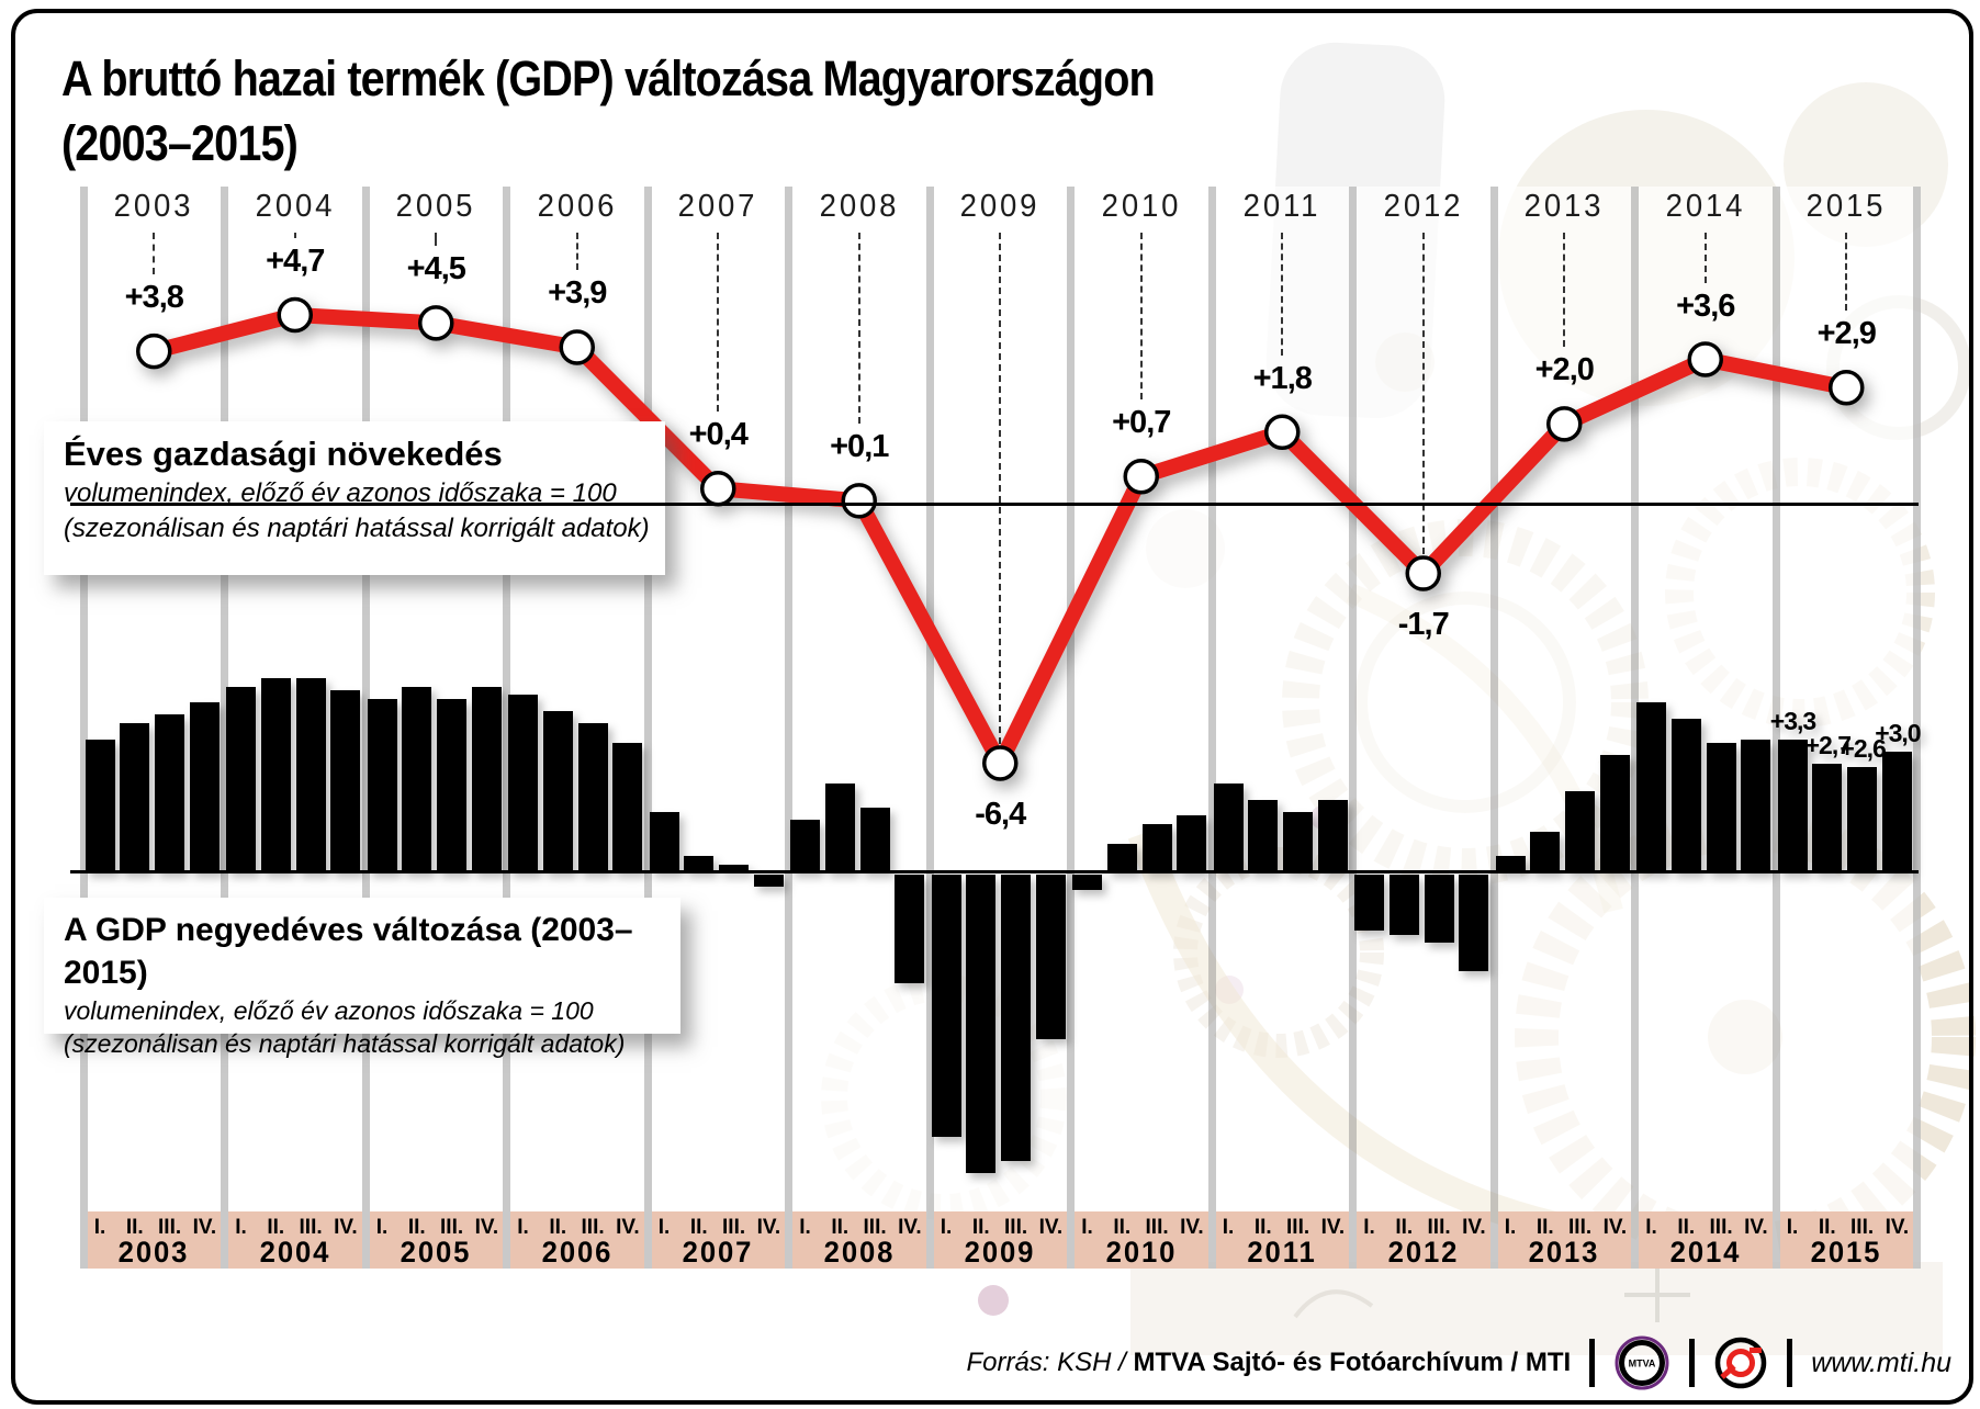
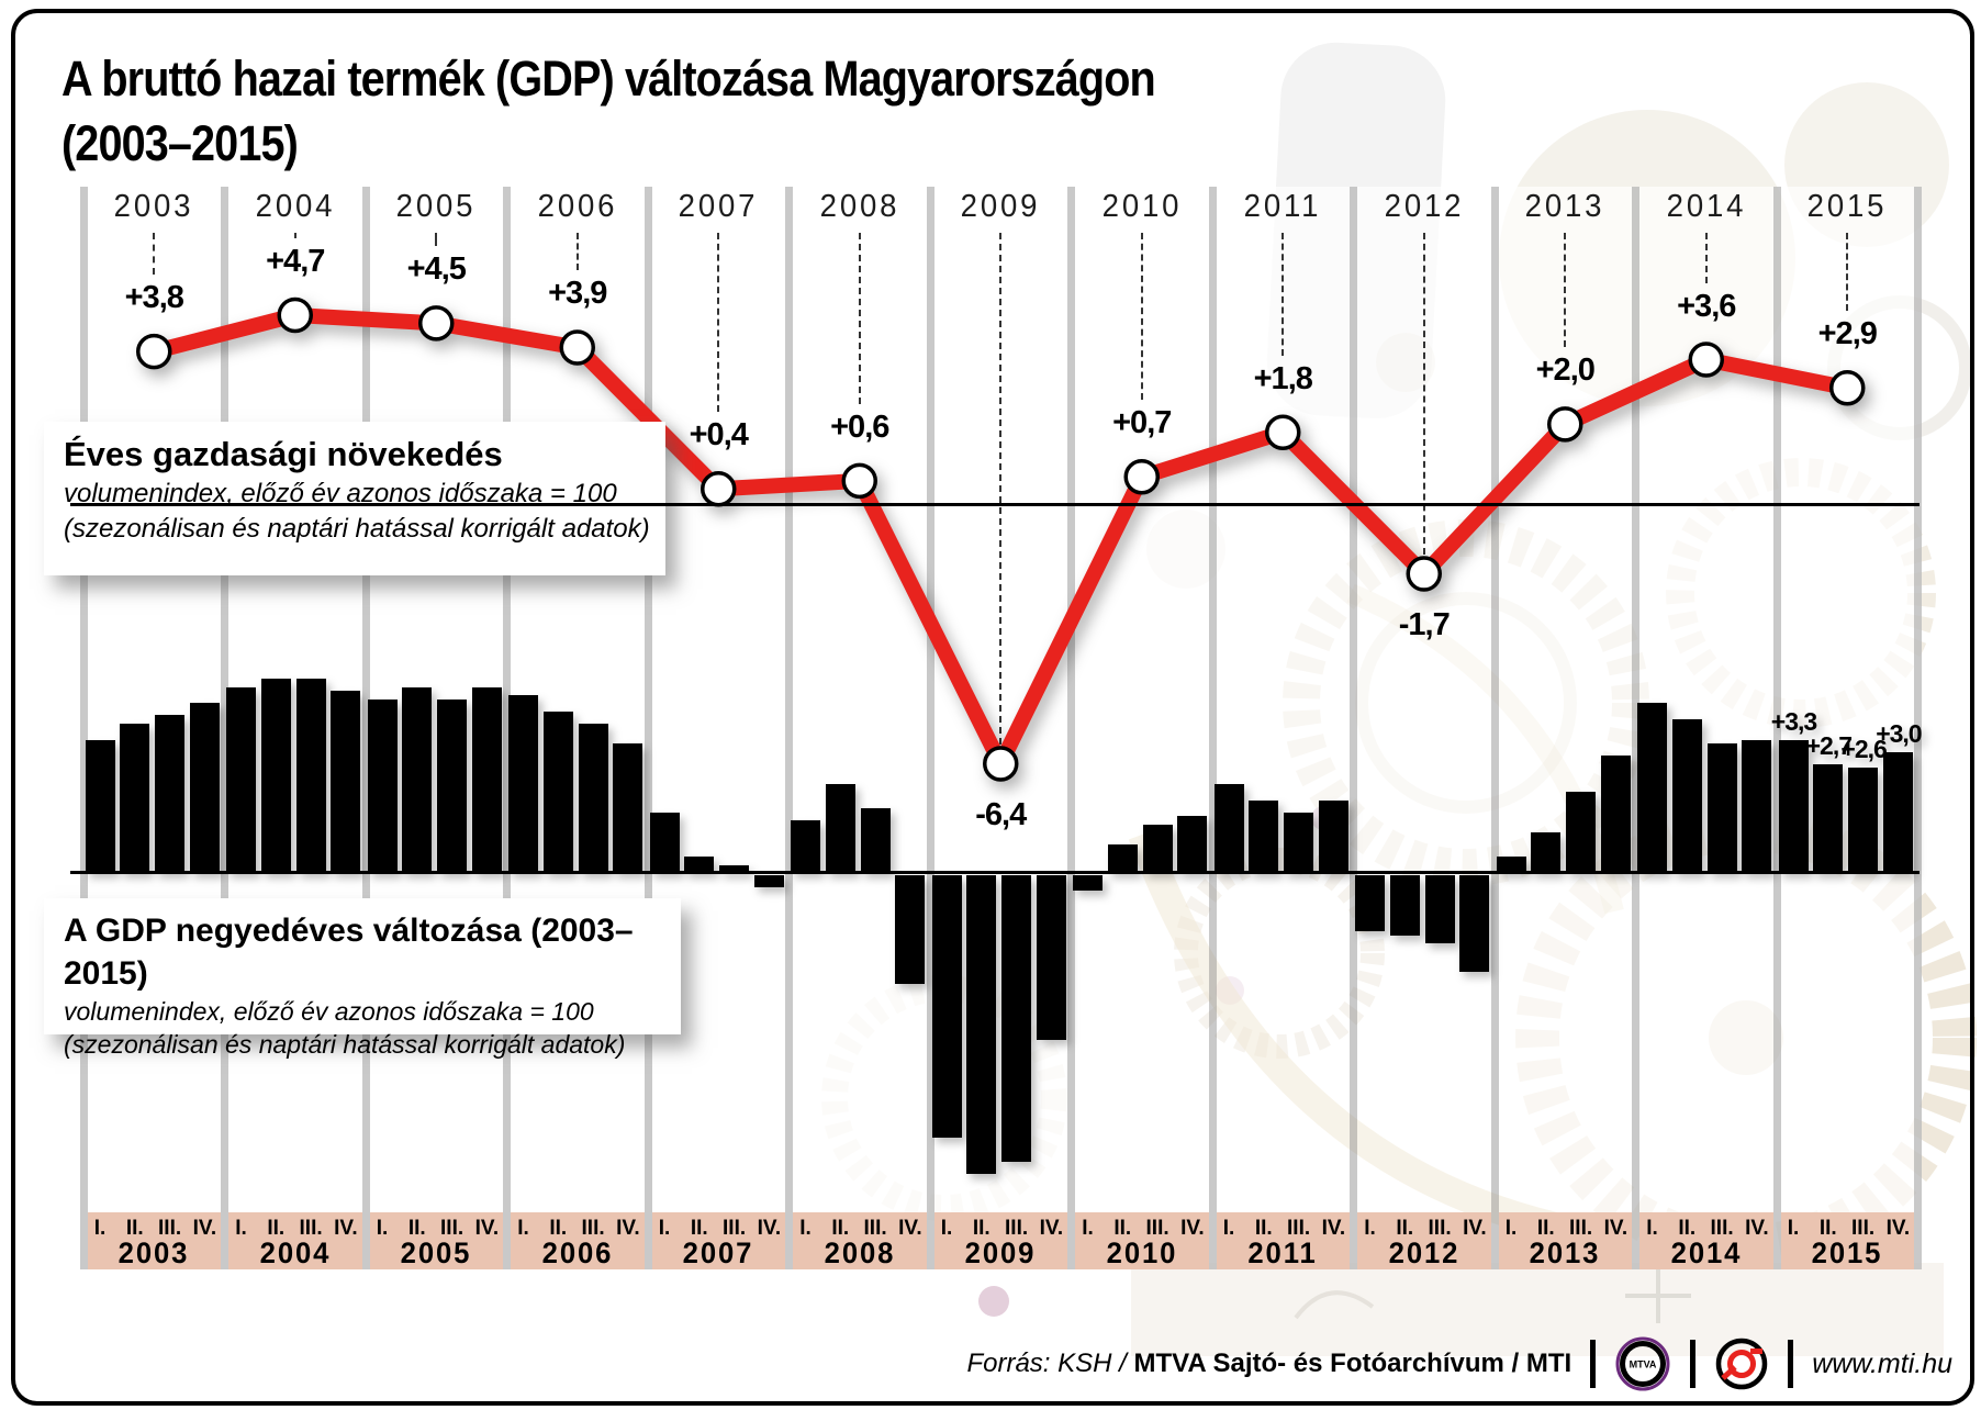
Éves gazdasági növekedés/2008: +0,1 -> +0,6
